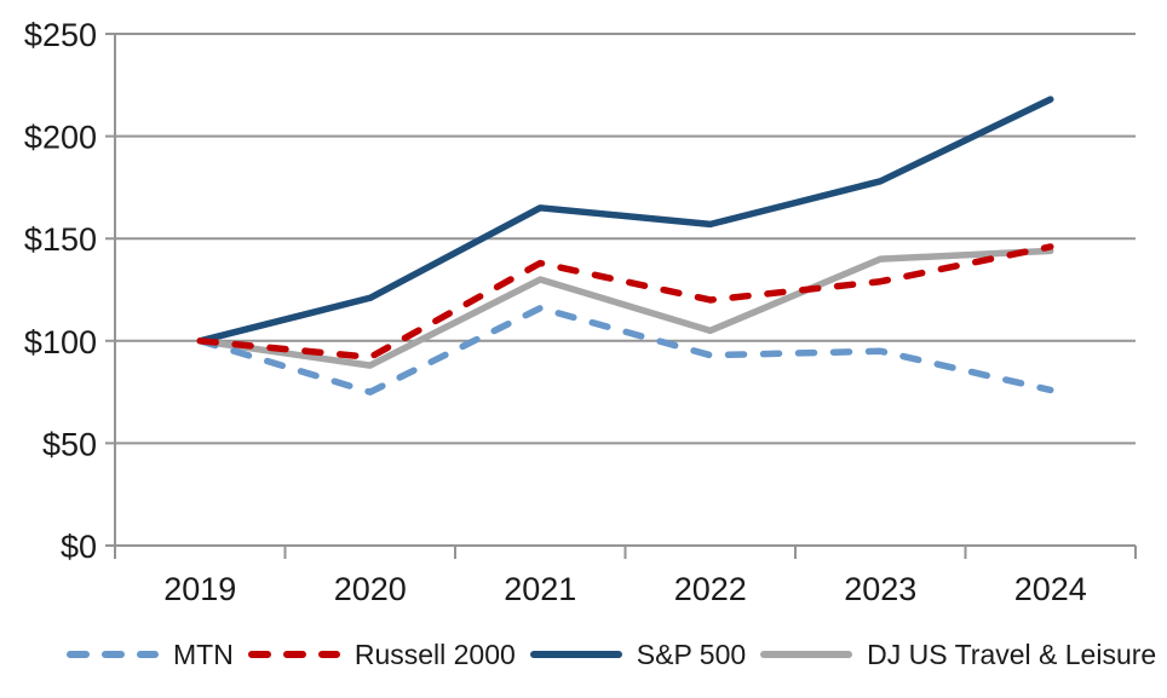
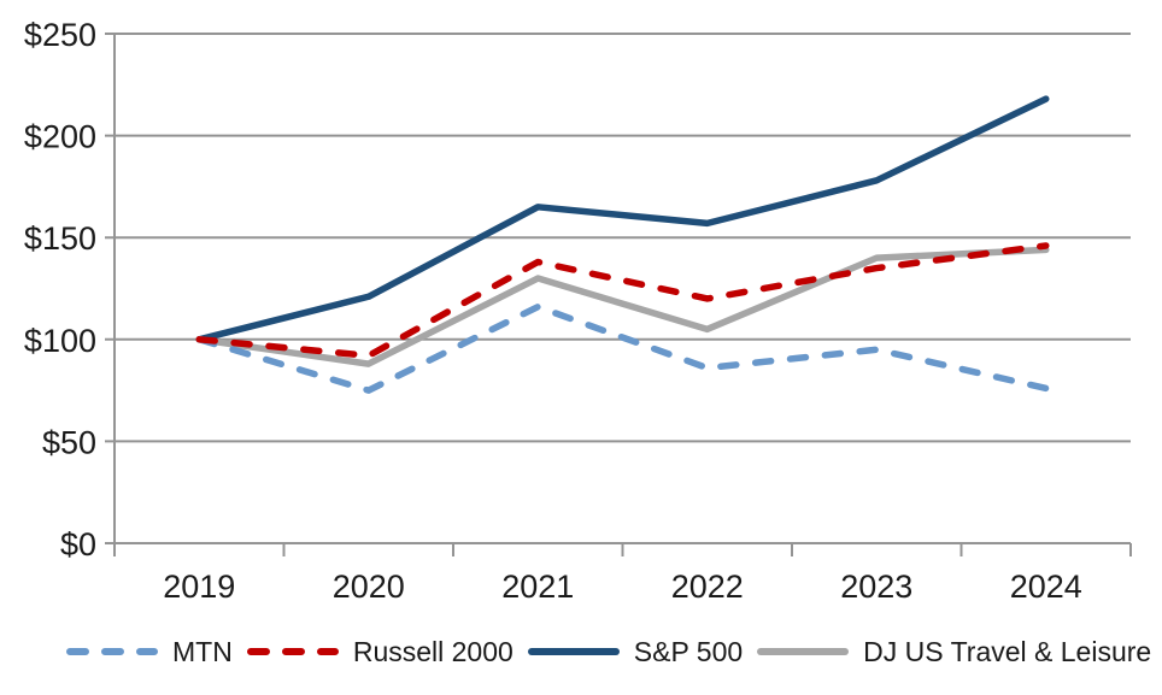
MTN/2022: $93 -> $86
Russell 2000/2023: $129 -> $135
